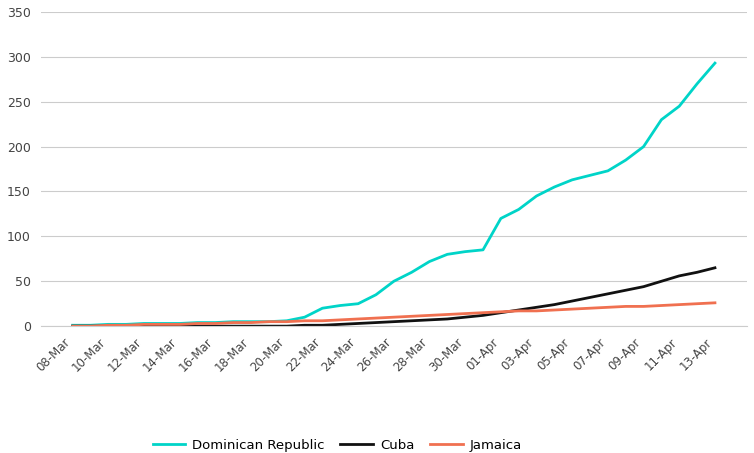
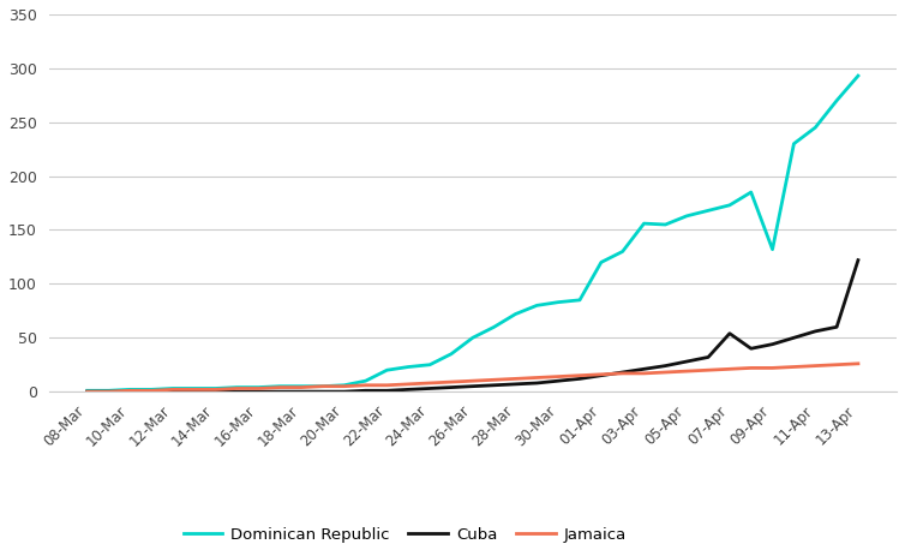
Dominican Republic/03-Apr: 145 -> 156
Cuba/07-Apr: 36 -> 54
Dominican Republic/09-Apr: 200 -> 132
Cuba/13-Apr: 65 -> 122
